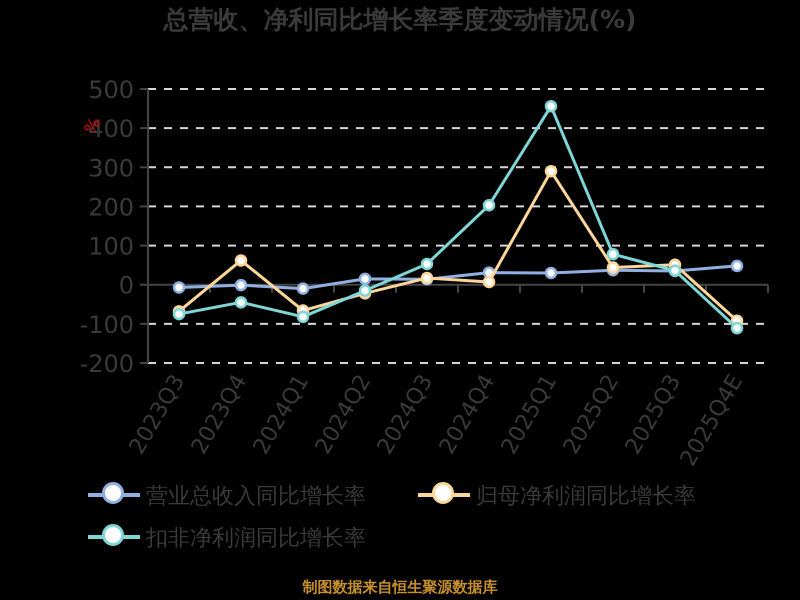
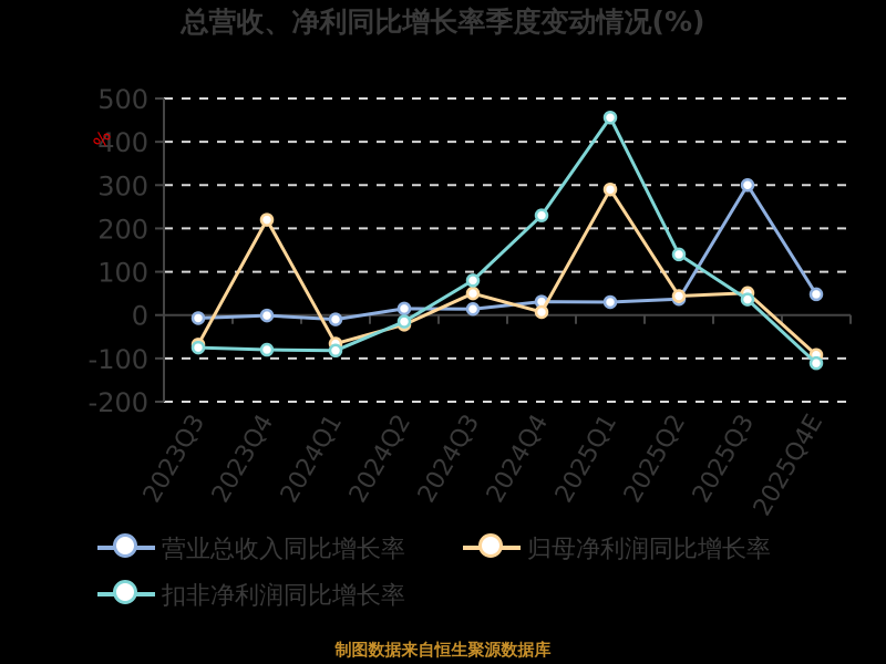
归母净利润同比增长率/2023Q4: 60 -> 220
扣非净利润同比增长率/2023Q4: -40 -> -80
归母净利润同比增长率/2024Q3: 20 -> 50
扣非净利润同比增长率/2024Q3: 50 -> 80
扣非净利润同比增长率/2024Q4: 200 -> 230
扣非净利润同比增长率/2025Q2: 80 -> 140
营业总收入同比增长率/2025Q3: 40 -> 300
